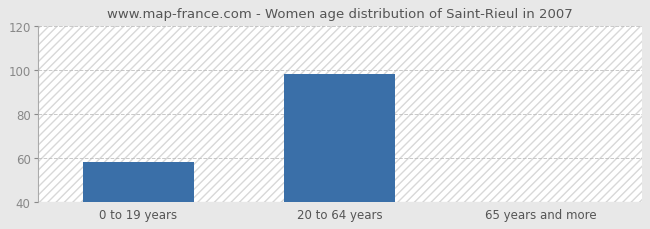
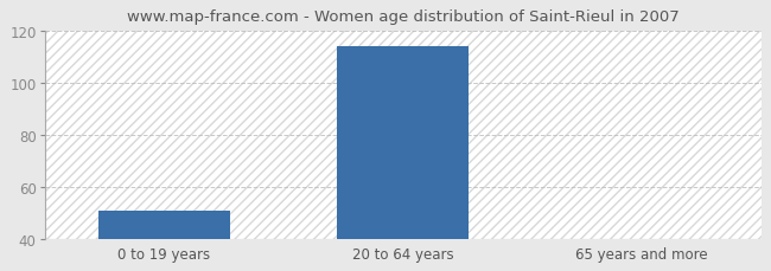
0 to 19 years: 58 -> 51
20 to 64 years: 98 -> 114
